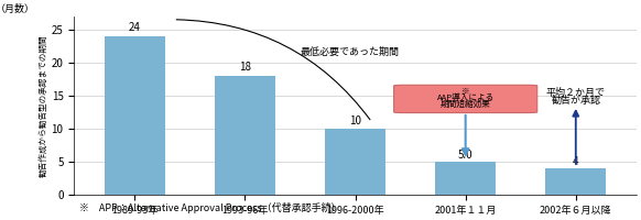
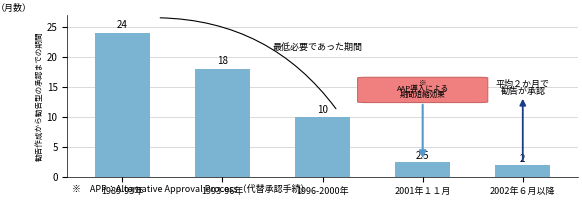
2001年１１月: 5.0 -> 2.5
2002年６月以降: 4 -> 2
